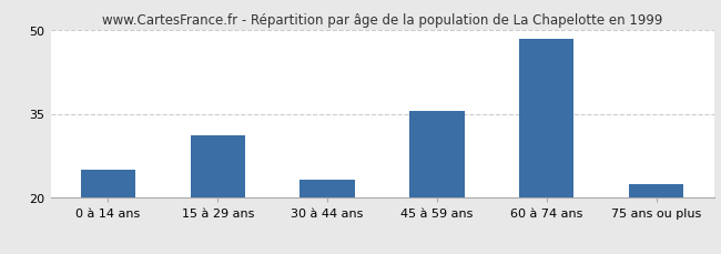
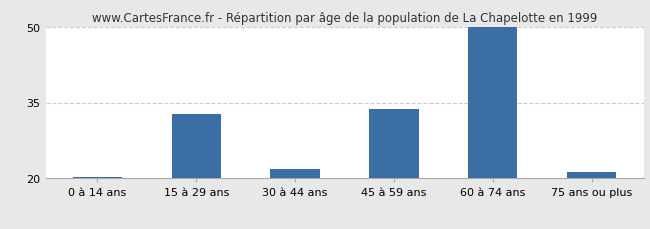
0 à 14 ans: 25.0 -> 20.2
15 à 29 ans: 31.2 -> 32.8
30 à 44 ans: 23.2 -> 21.8
45 à 59 ans: 35.4 -> 33.7
60 à 74 ans: 48.4 -> 50.0
75 ans ou plus: 22.4 -> 21.3
